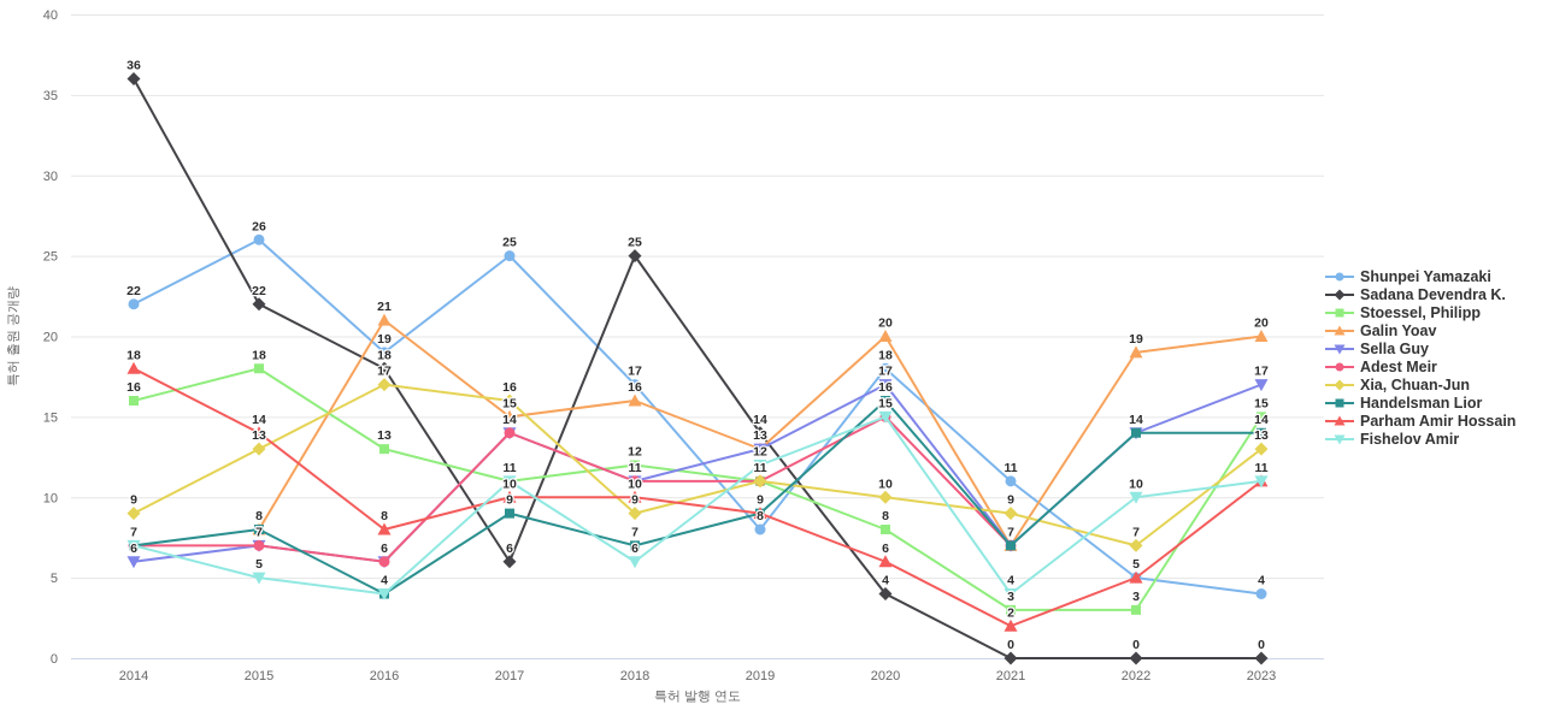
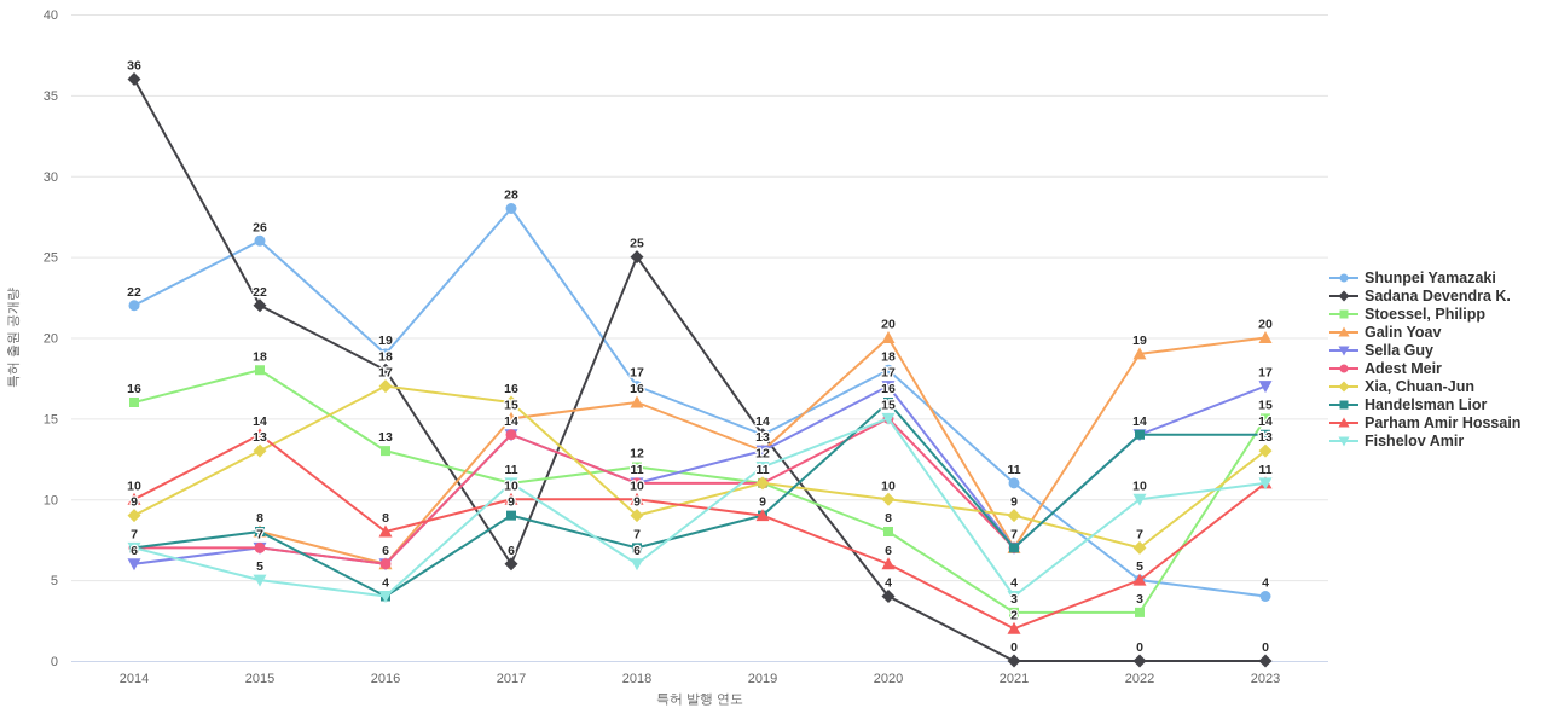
Parham Amir Hossain/2014: 18 -> 10
Galin Yoav/2016: 21 -> 6
Shunpei Yamazaki/2017: 25 -> 28
Shunpei Yamazaki/2019: 8 -> 14
